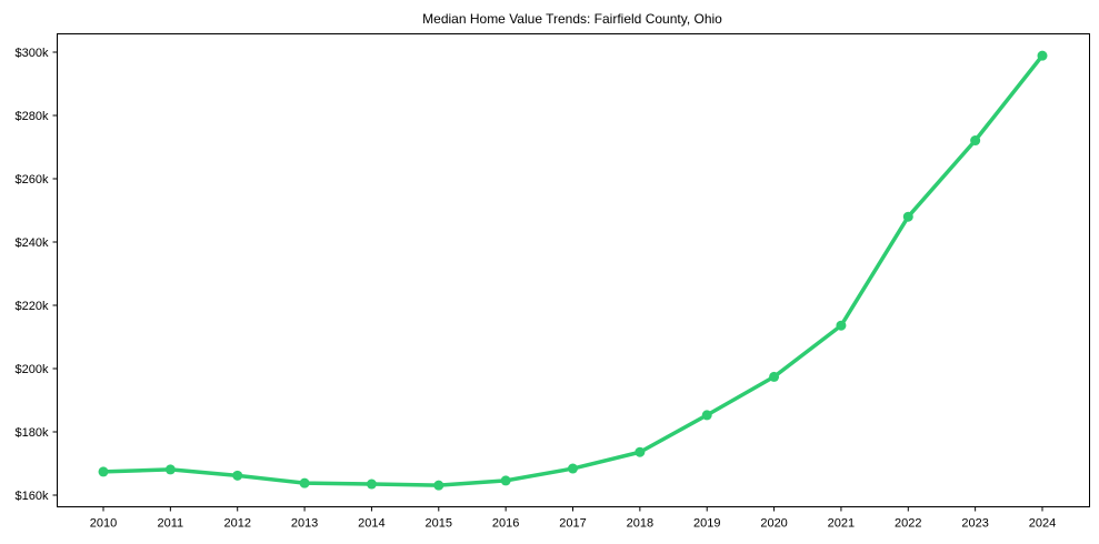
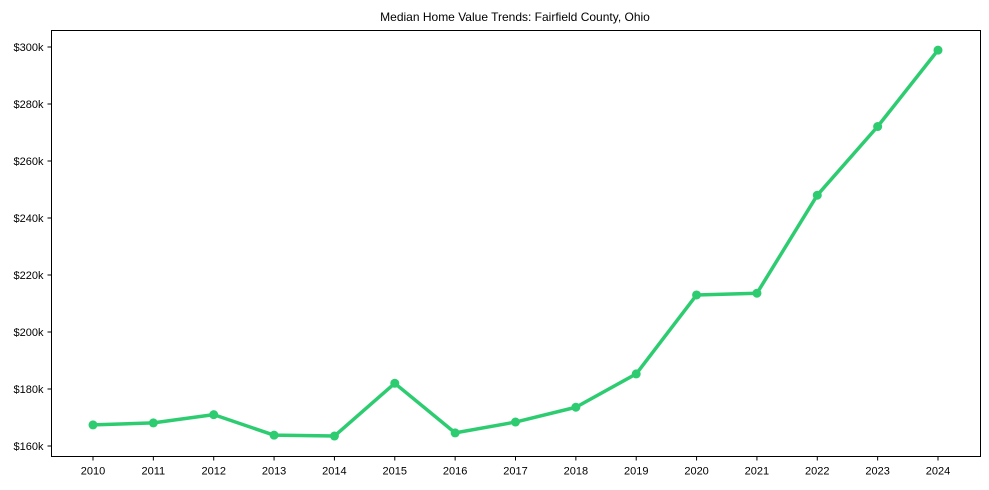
2012: $166k -> $171k
2015: $163k -> $182k
2020: $197k -> $213k
